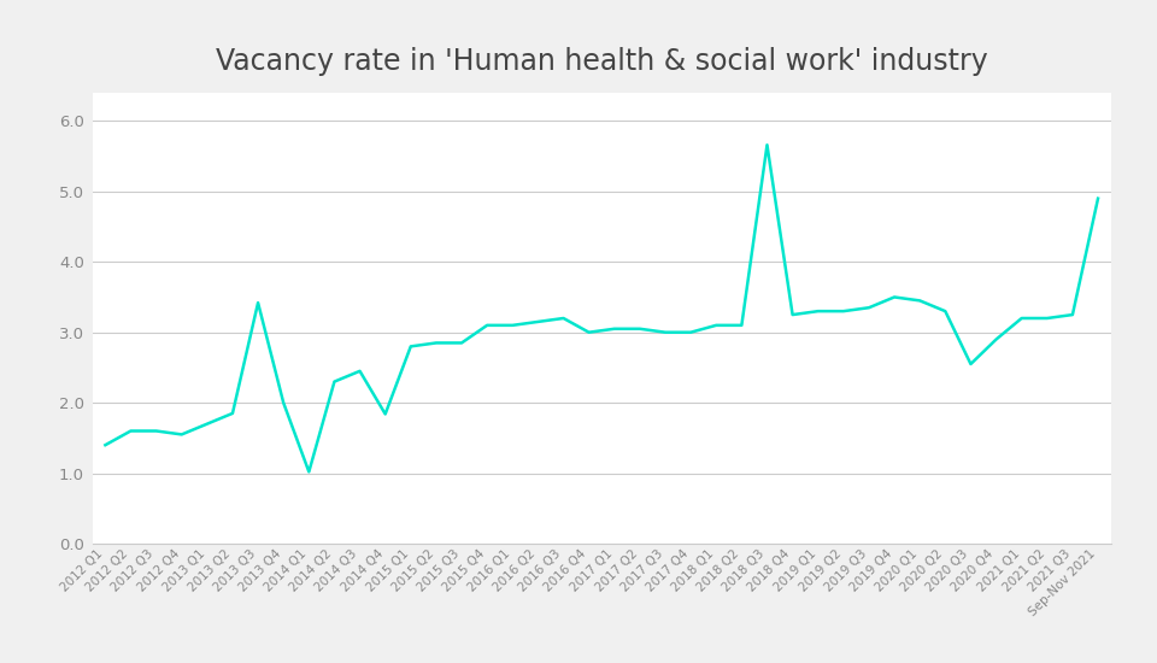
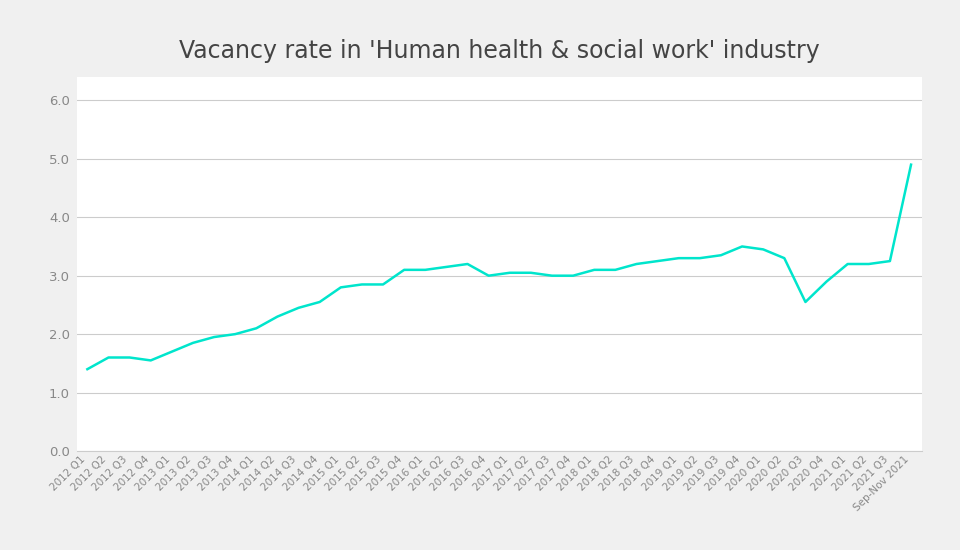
2013 Q3: 3.42 -> 1.95
2014 Q1: 1.02 -> 2.10
2014 Q4: 1.84 -> 2.55
2018 Q3: 5.66 -> 3.20
